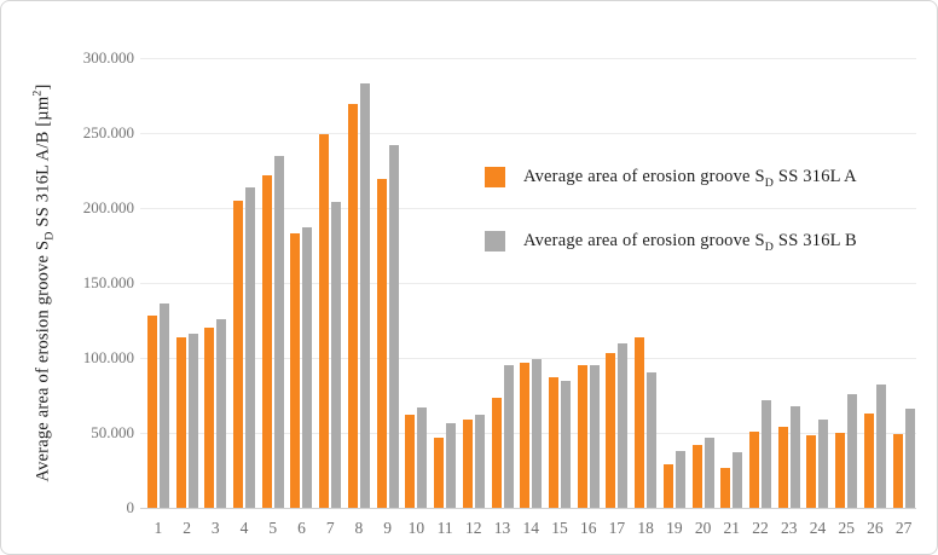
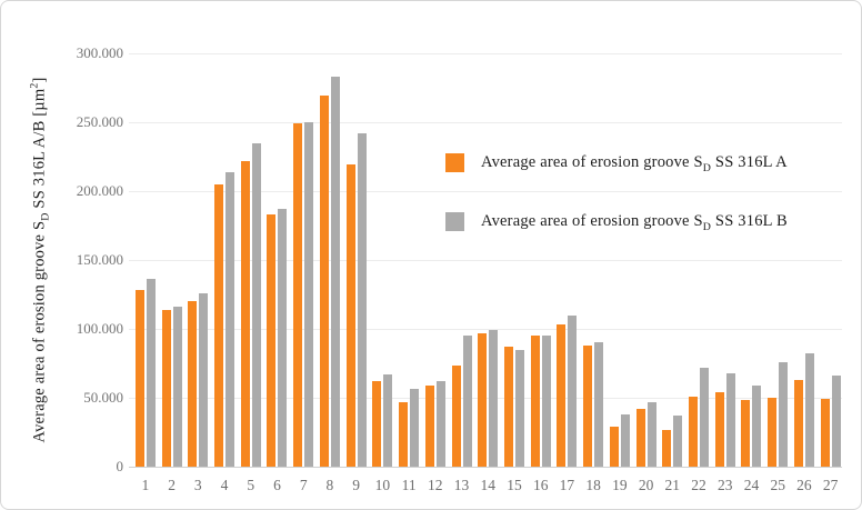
Average area of erosion groove SD SS 316L B/7: 204000 -> 250000
Average area of erosion groove SD SS 316L A/18: 114000 -> 88000
